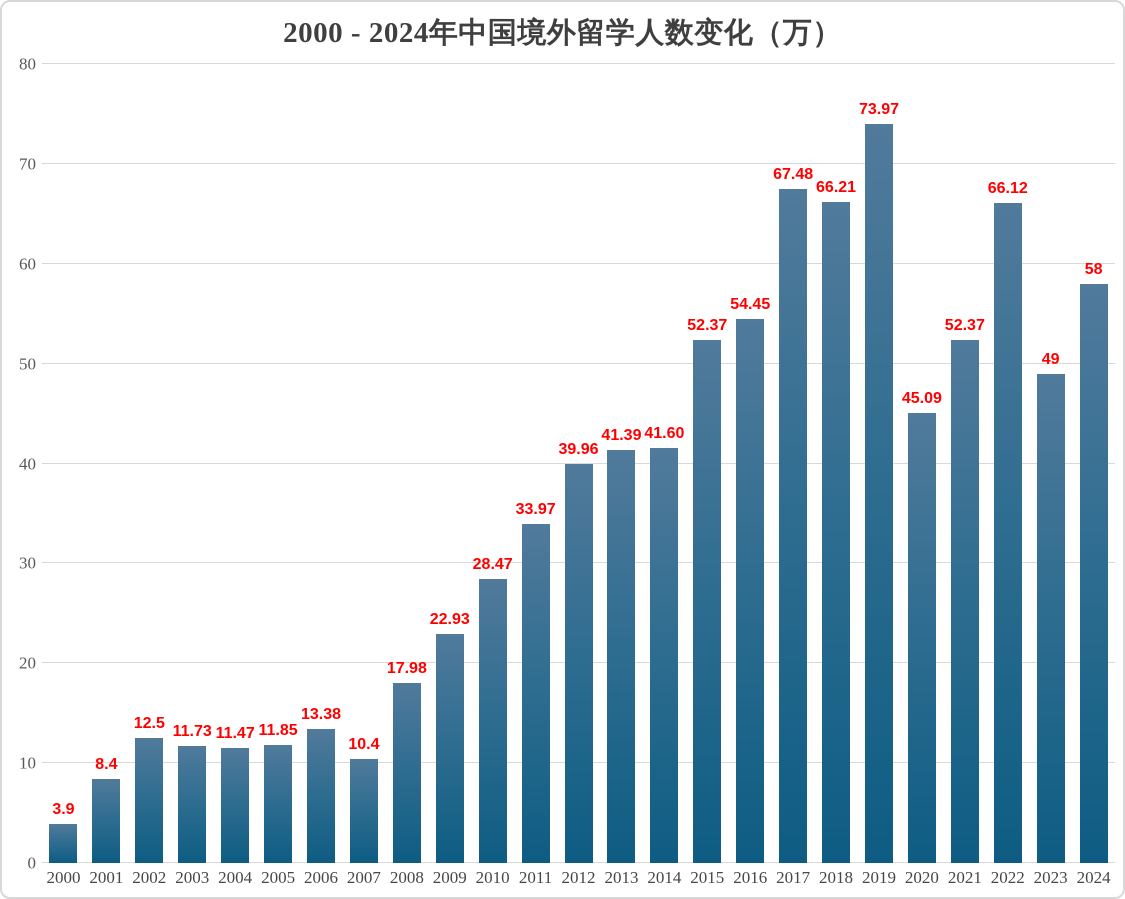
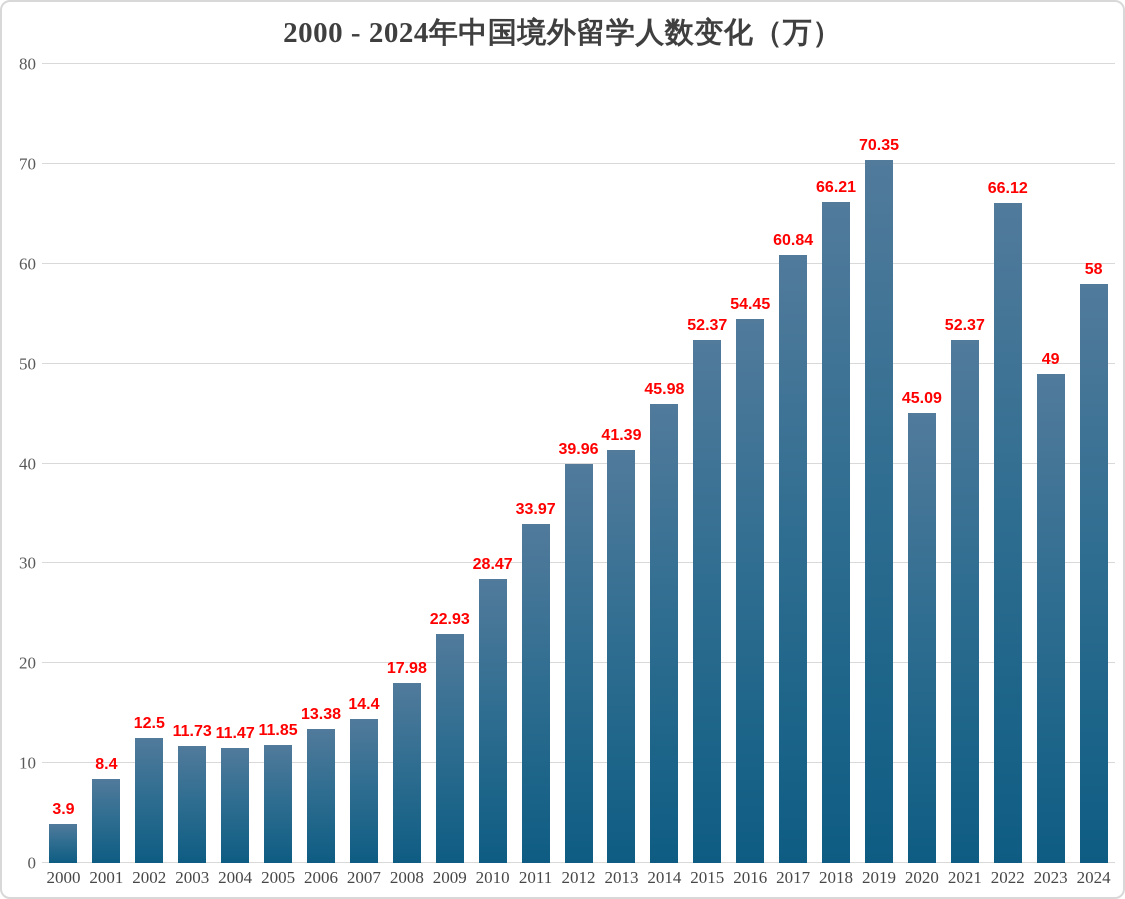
2007: 10.4 -> 14.4
2014: 41.60 -> 45.98
2017: 67.48 -> 60.84
2019: 73.97 -> 70.35
